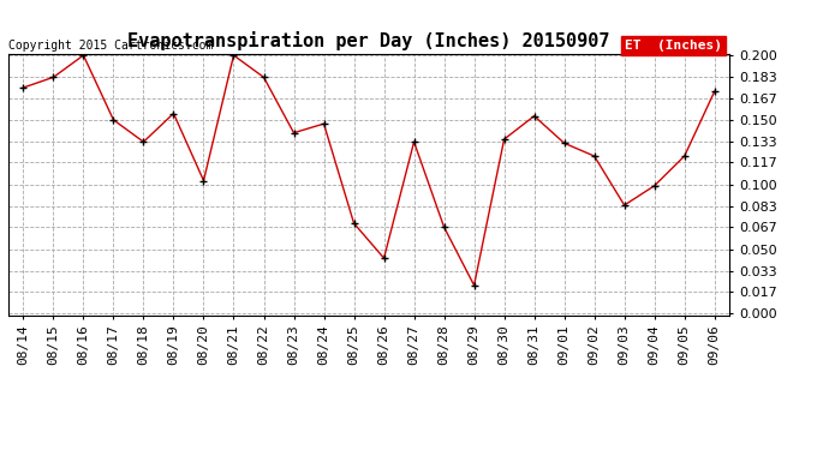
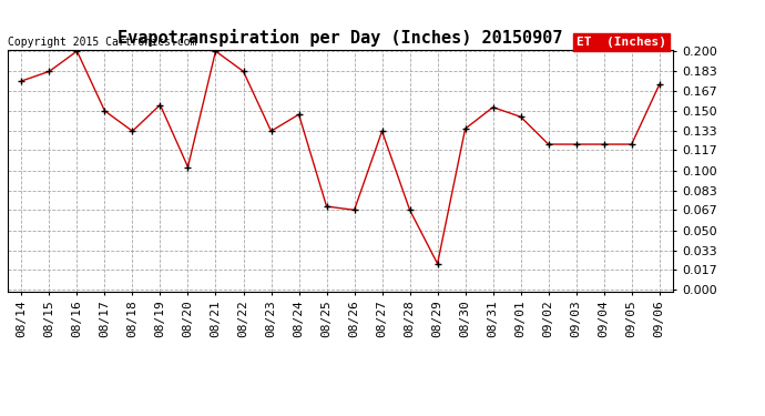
08/23: 0.140 -> 0.133
08/26: 0.043 -> 0.067
09/01: 0.132 -> 0.145
09/03: 0.084 -> 0.122
09/04: 0.099 -> 0.122
